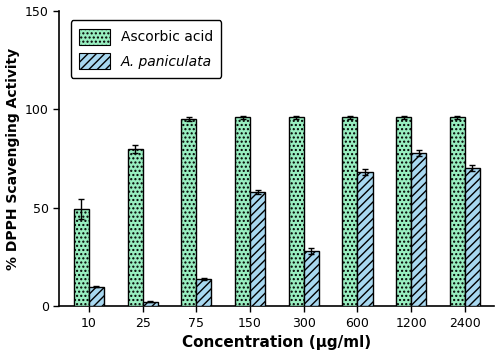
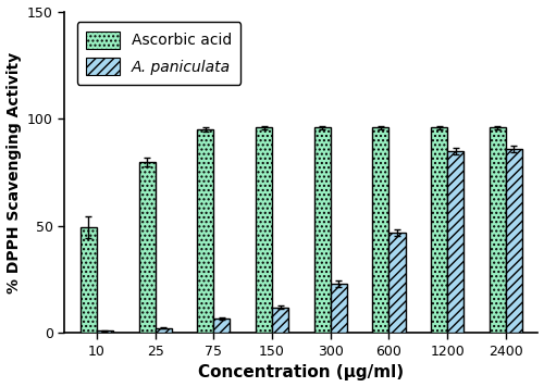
A. paniculata/10: 10 -> 1
A. paniculata/75: 14 -> 7
A. paniculata/150: 58 -> 12
A. paniculata/300: 28 -> 23
A. paniculata/600: 68 -> 47
A. paniculata/1200: 78 -> 85
A. paniculata/2400: 70 -> 86
